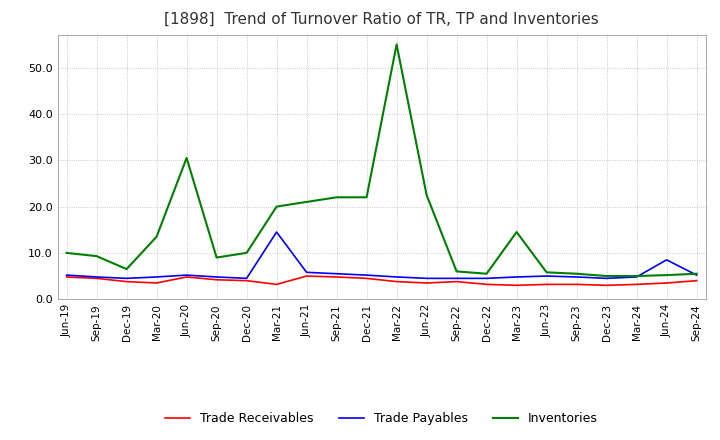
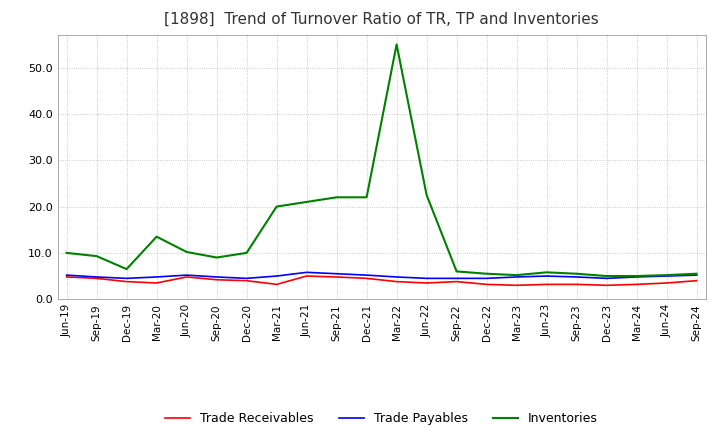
Inventories/Jun-20: 30.5 -> 10.2
Trade Payables/Mar-21: 14.5 -> 5.0
Inventories/Mar-23: 14.5 -> 5.2
Trade Payables/Jun-24: 8.5 -> 5.0
